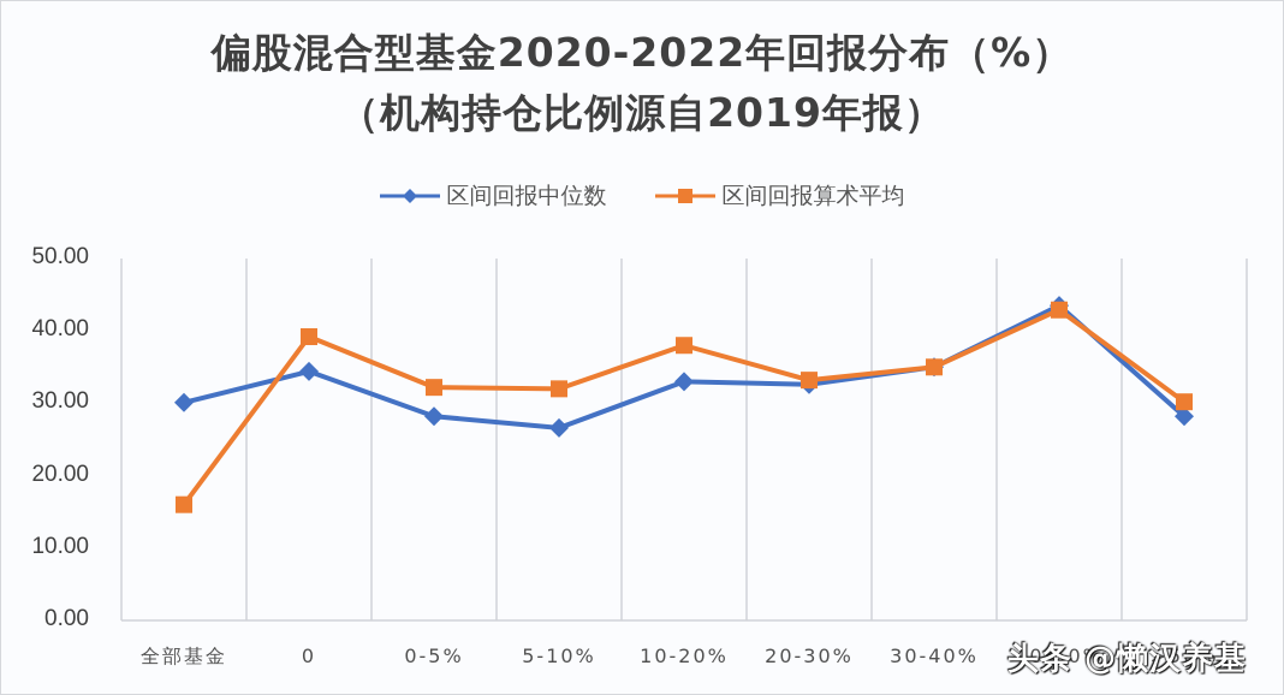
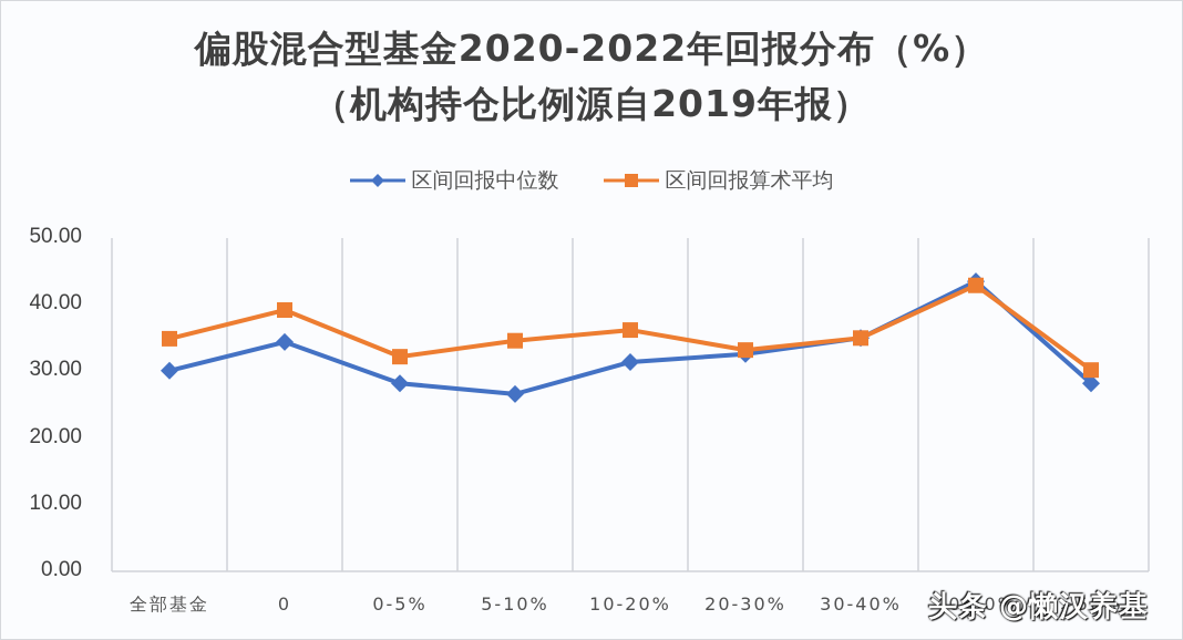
区间回报算术平均/全部基金: 16 -> 35
区间回报算术平均/5-10%: 32 -> 35
区间回报中位数/10-20%: 33 -> 31
区间回报算术平均/10-20%: 38 -> 36
